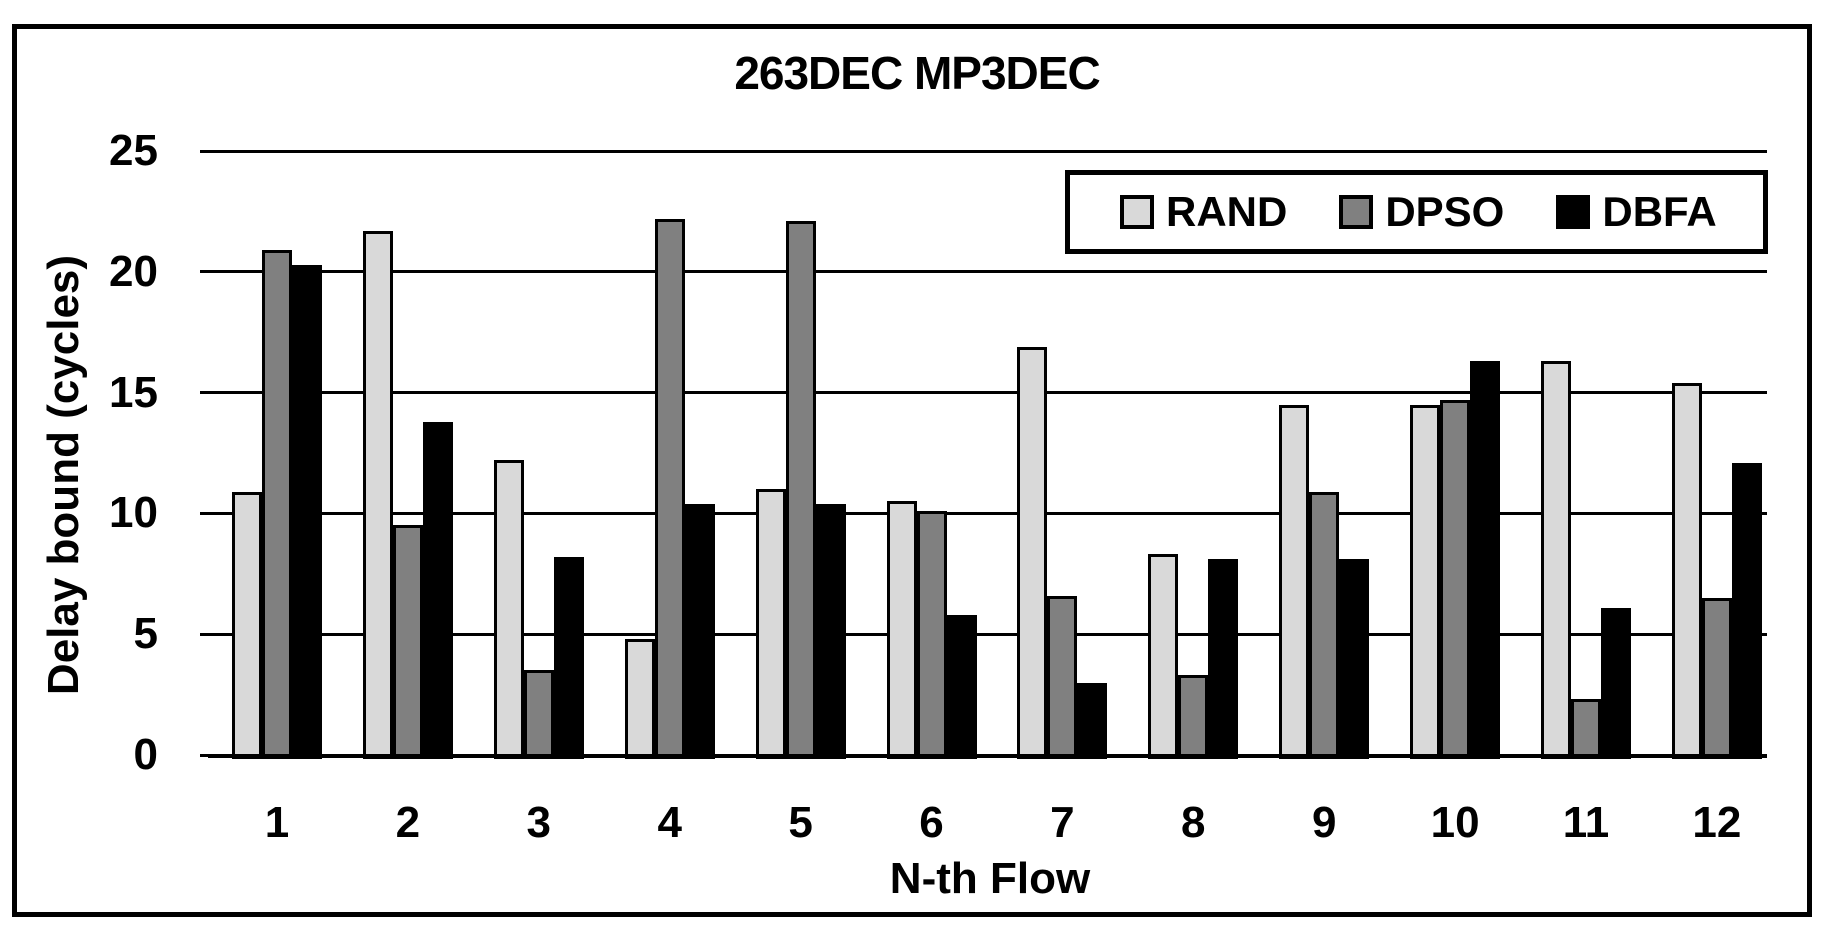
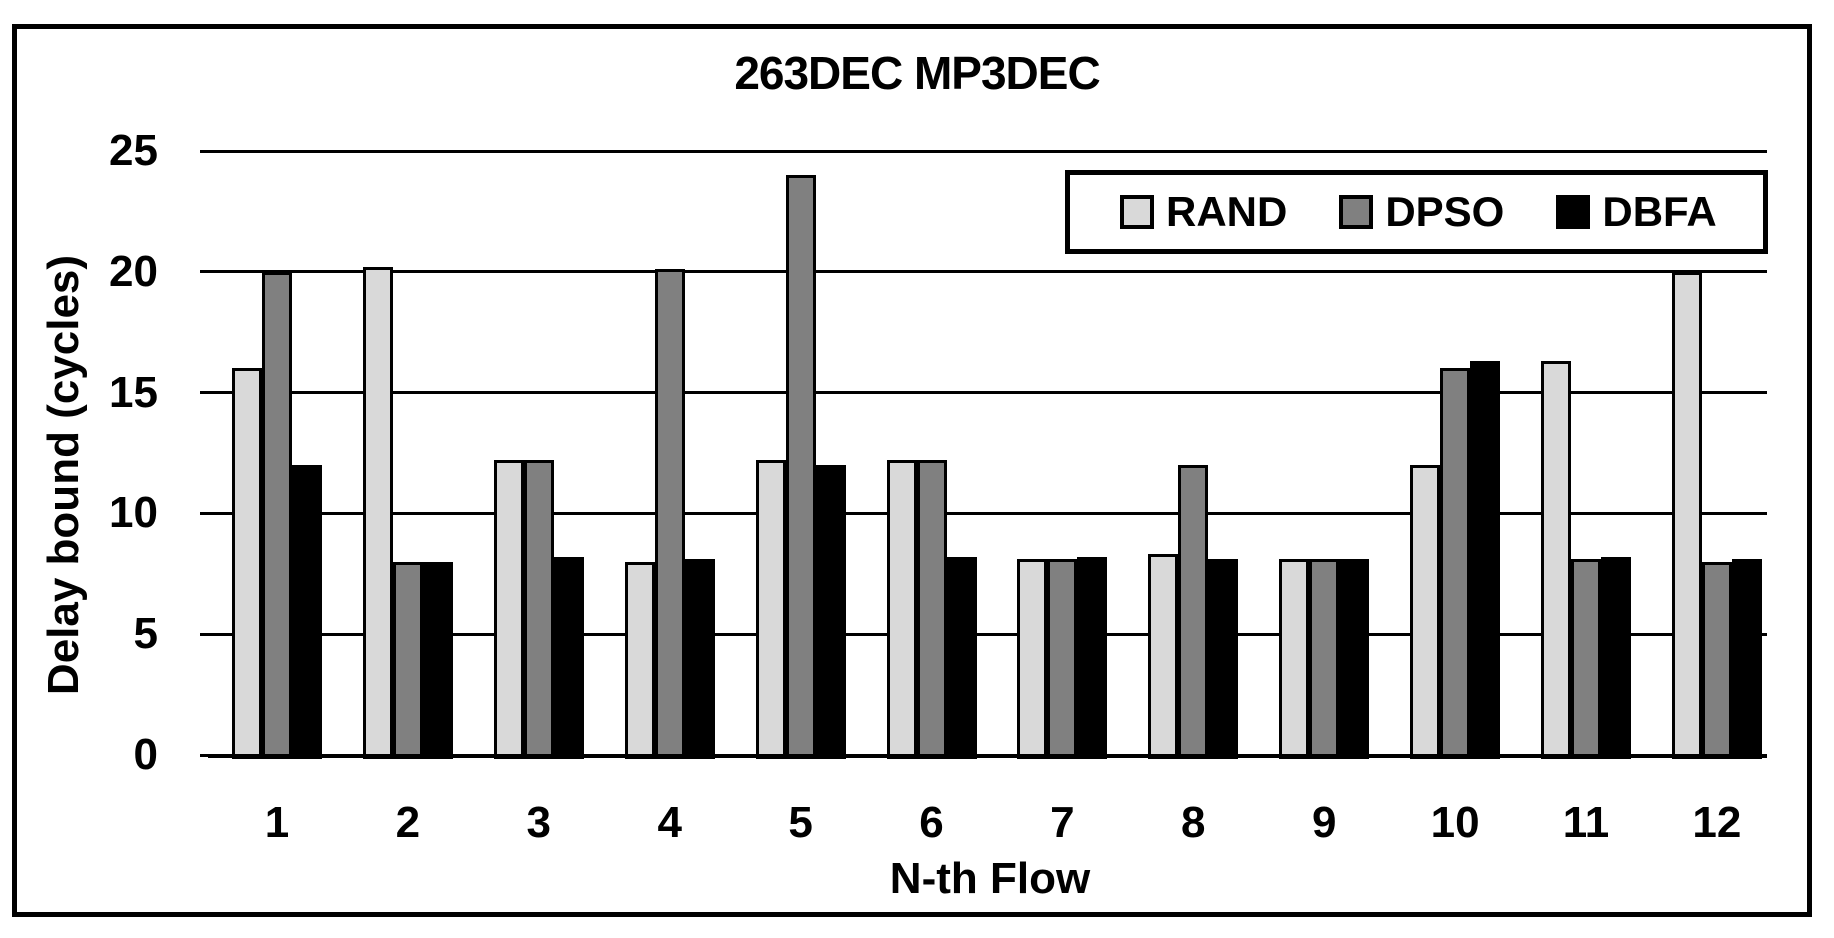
RAND/1: 10.9 -> 16.0
DPSO/1: 20.9 -> 20.0
DBFA/1: 20.3 -> 12.0
RAND/2: 21.7 -> 20.2
DPSO/2: 9.5 -> 8.0
DBFA/2: 13.8 -> 8.0
DPSO/3: 3.5 -> 12.2
RAND/4: 4.8 -> 8.0
DPSO/4: 22.2 -> 20.1
DBFA/4: 10.4 -> 8.1
RAND/5: 11.0 -> 12.2
DPSO/5: 22.1 -> 24.0
DBFA/5: 10.4 -> 12.0
RAND/6: 10.5 -> 12.2
DPSO/6: 10.1 -> 12.2
DBFA/6: 5.8 -> 8.2
RAND/7: 16.9 -> 8.1
DPSO/7: 6.6 -> 8.1
DBFA/7: 3.0 -> 8.2
DPSO/8: 3.3 -> 12.0
RAND/9: 14.5 -> 8.1
DPSO/9: 10.9 -> 8.1
RAND/10: 14.5 -> 12.0
DPSO/10: 14.7 -> 16.0
DPSO/11: 2.3 -> 8.1
DBFA/11: 6.1 -> 8.2
RAND/12: 15.4 -> 20.0
DPSO/12: 6.5 -> 8.0
DBFA/12: 12.1 -> 8.1
